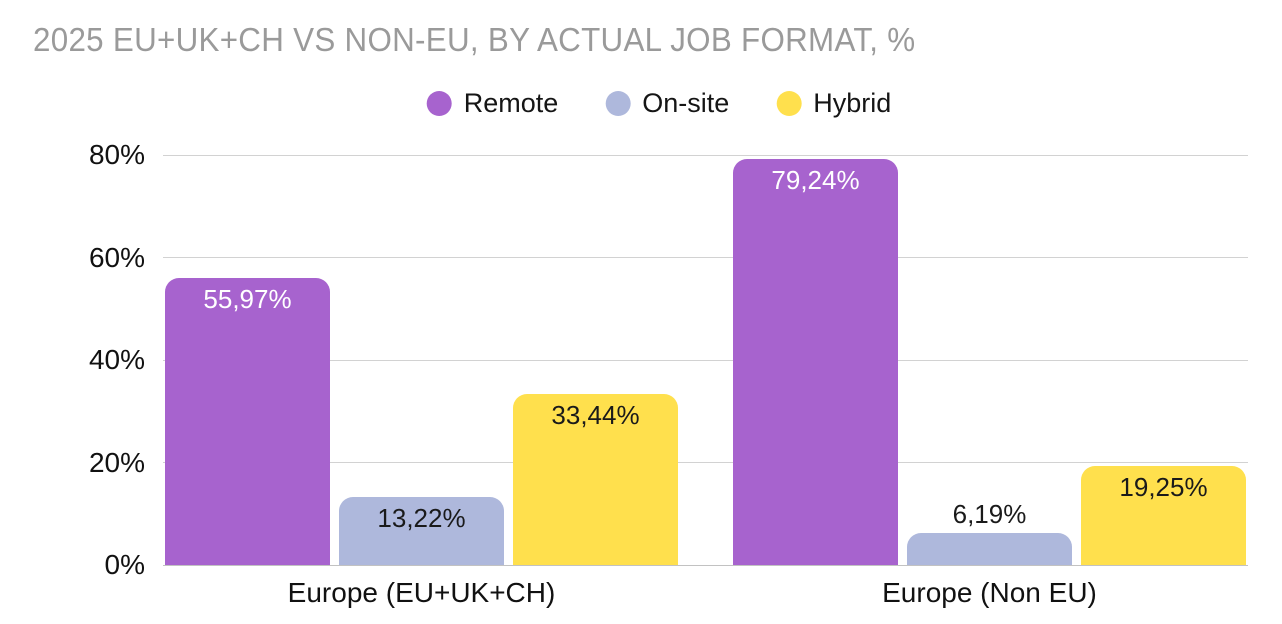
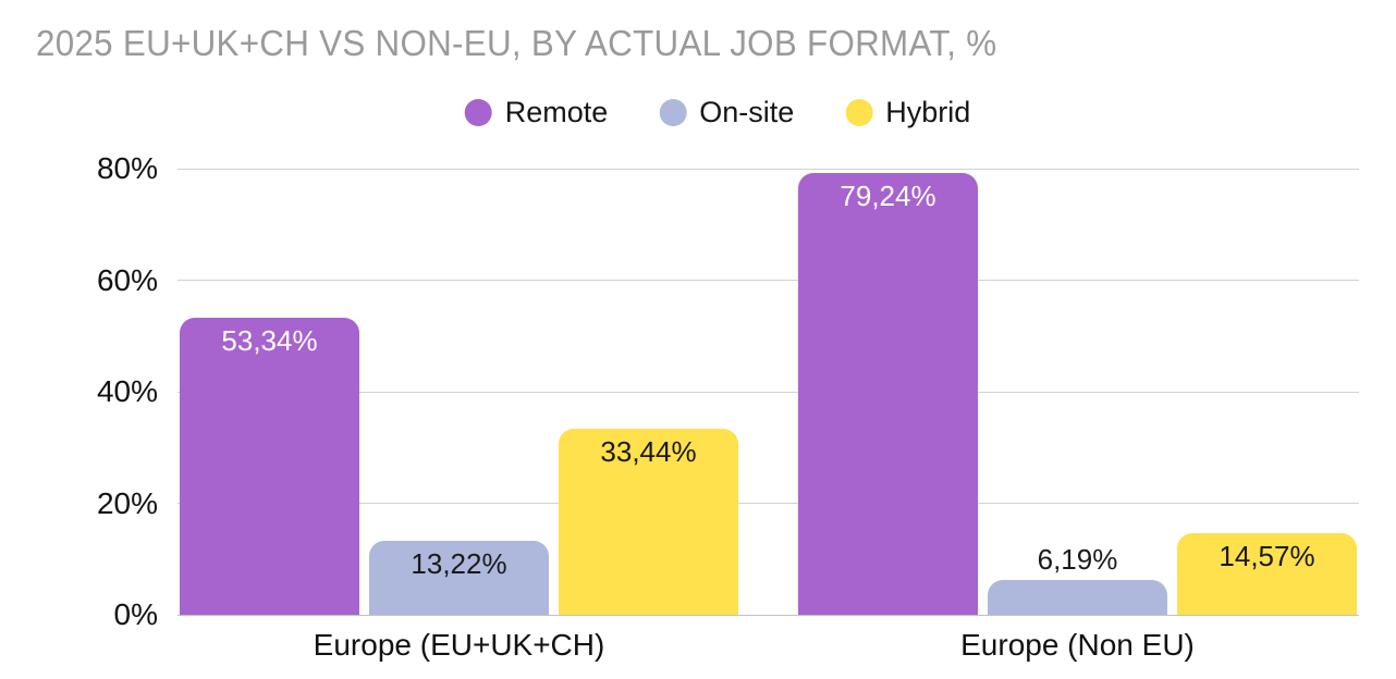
Remote/Europe (EU+UK+CH): 55,97% -> 53,34%
Hybrid/Europe (Non EU): 19,25% -> 14,57%
